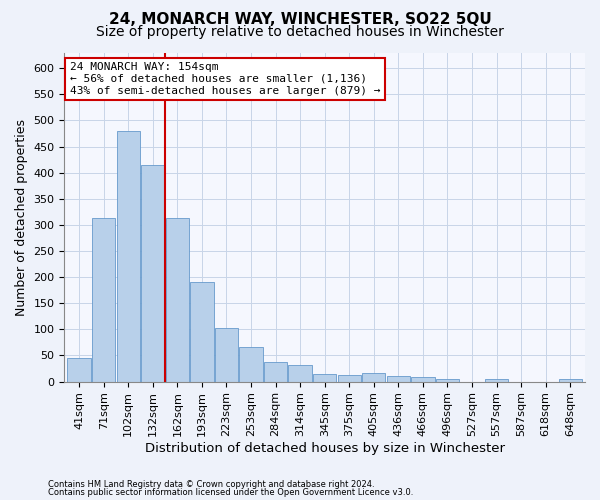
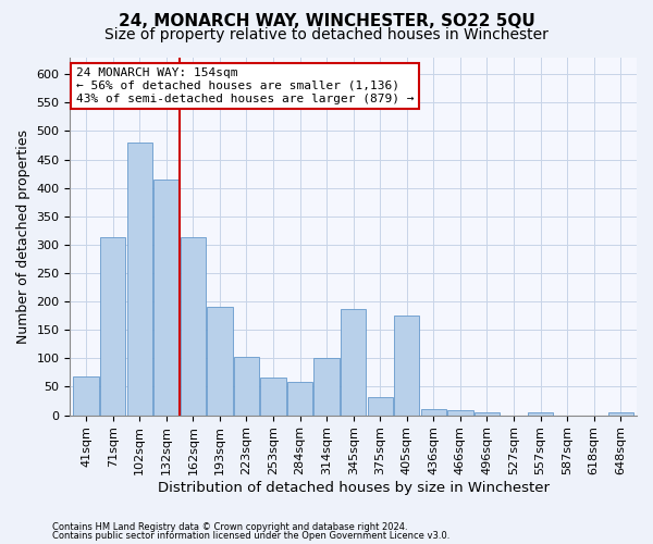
41sqm: 46 -> 68
284sqm: 38 -> 58
314sqm: 31 -> 100
345sqm: 15 -> 186
375sqm: 13 -> 32
405sqm: 16 -> 176
